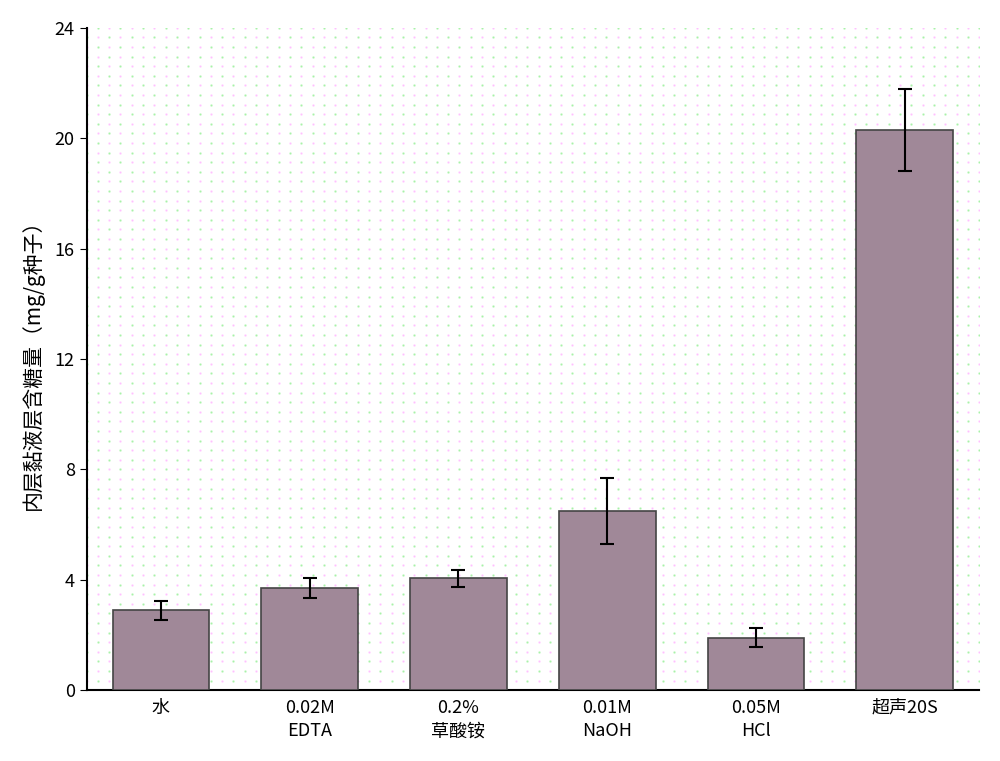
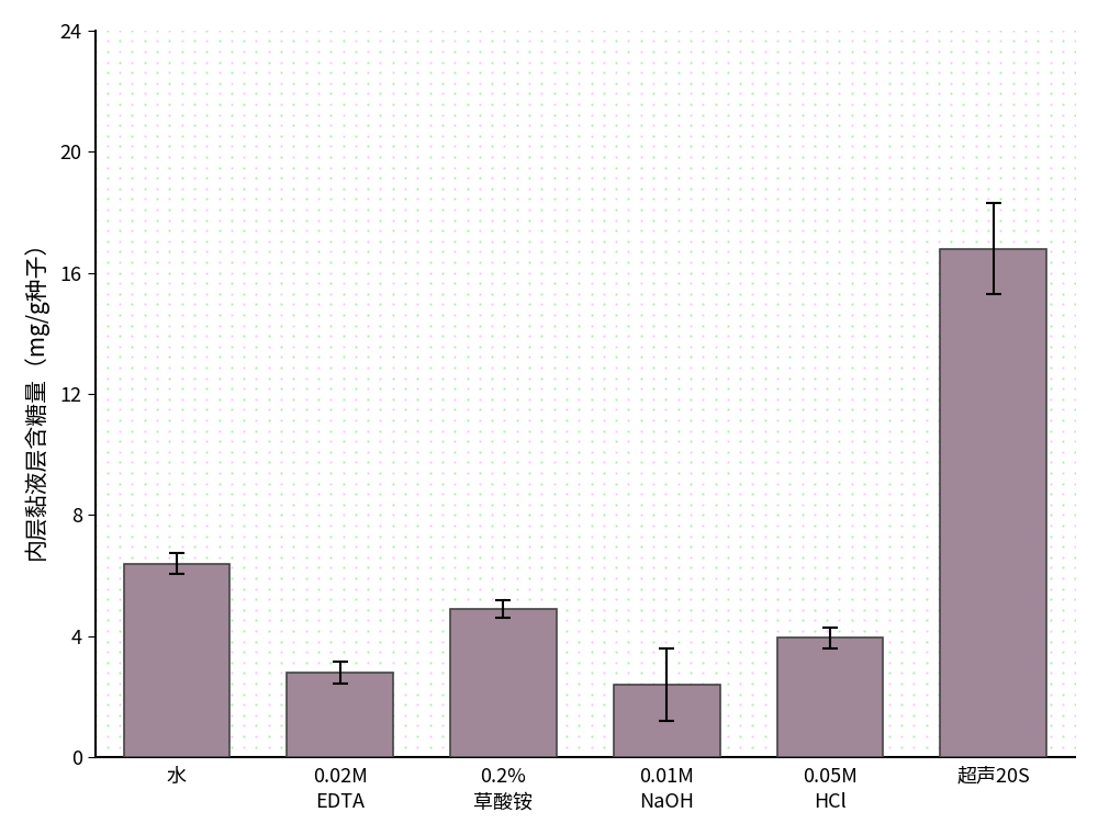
水: 2.90 -> 6.40
0.02M EDTA: 3.70 -> 2.80
0.2% 草酸铵: 4.05 -> 4.90
0.01M NaOH: 6.50 -> 2.40
0.05M HCl: 1.90 -> 3.95
超声20S: 20.30 -> 16.80
